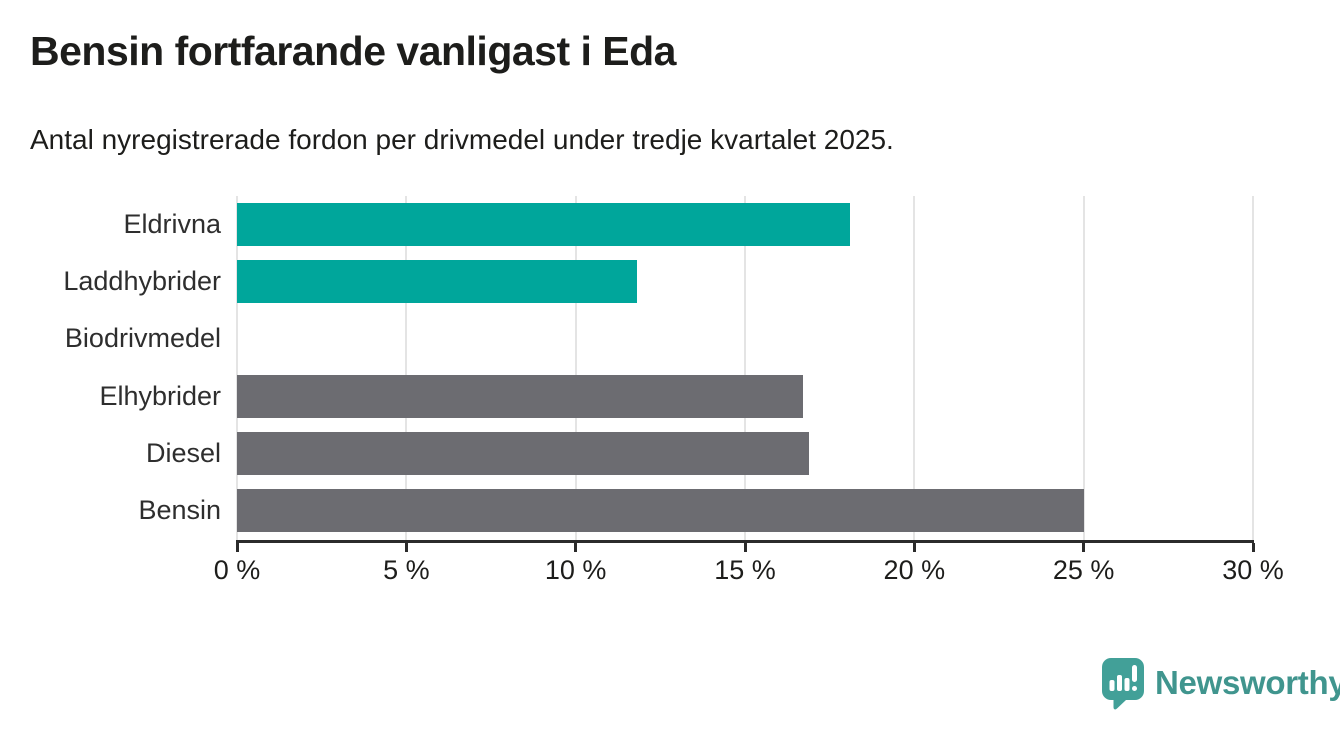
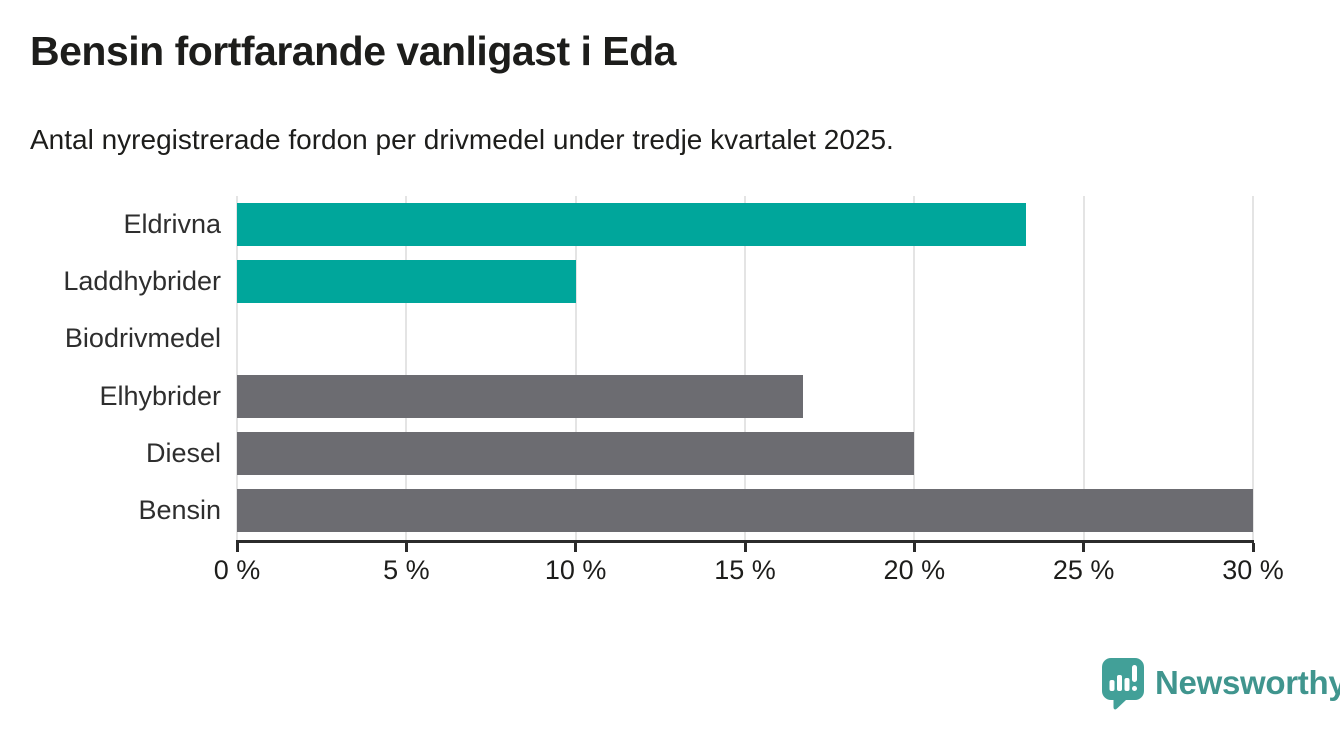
Eldrivna: 18.1% -> 23.3%
Laddhybrider: 11.8% -> 10.0%
Diesel: 16.9% -> 20.0%
Bensin: 25.0% -> 30.0%
